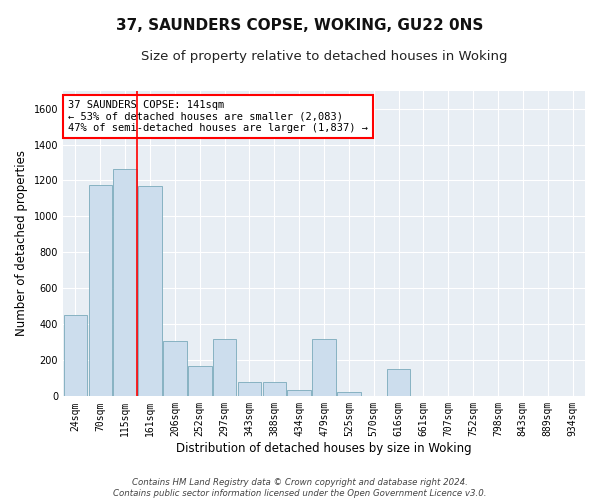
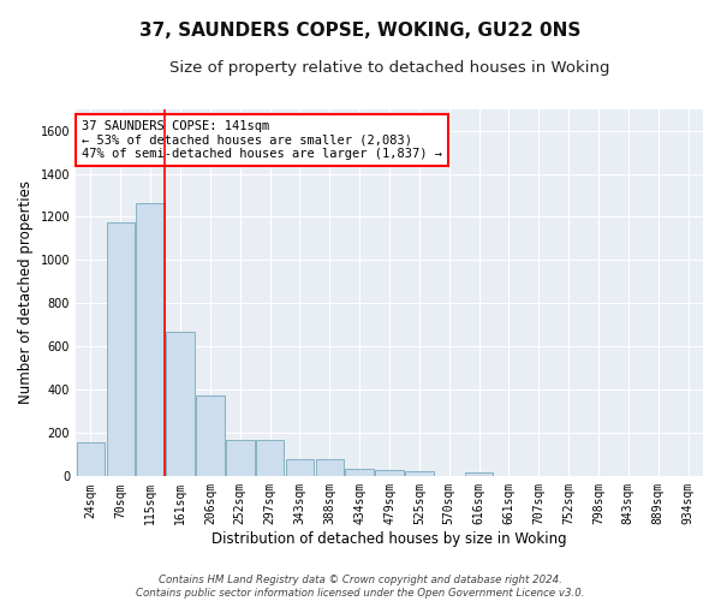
24sqm: 450 -> 160
161sqm: 1170 -> 670
206sqm: 310 -> 380
297sqm: 320 -> 170
479sqm: 320 -> 30
616sqm: 150 -> 20
